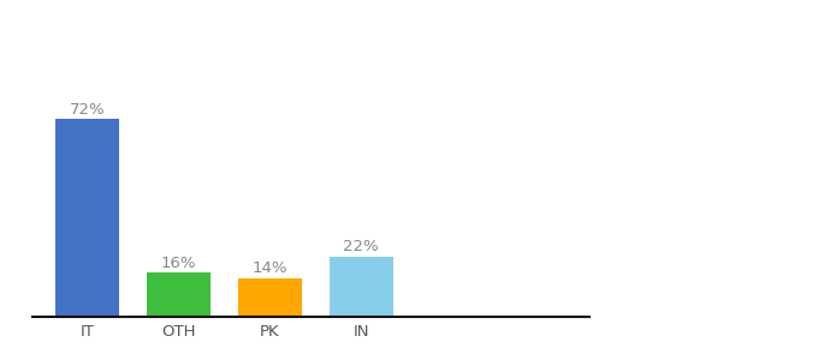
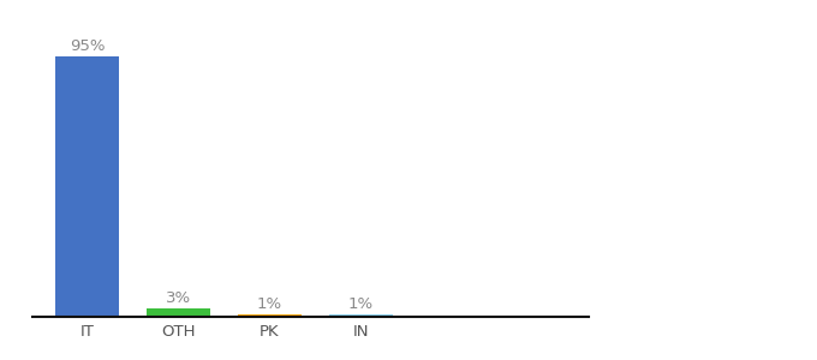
IT: 72% -> 95%
OTH: 16% -> 3%
PK: 14% -> 1%
IN: 22% -> 1%
